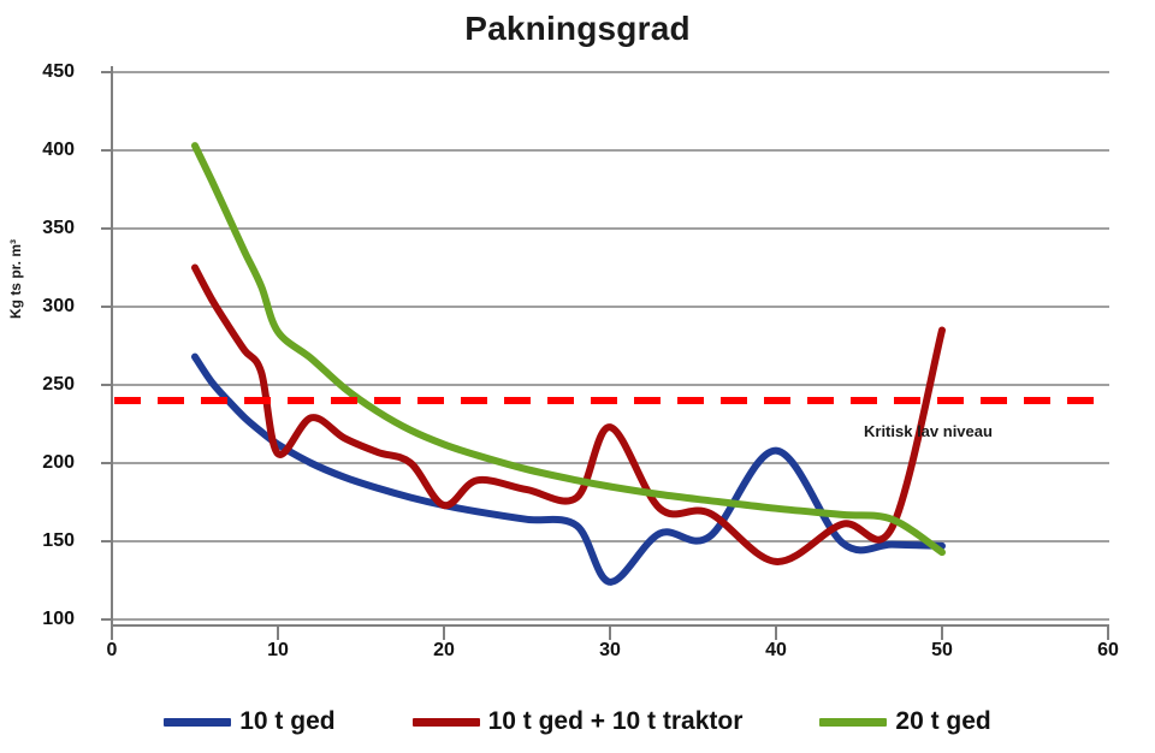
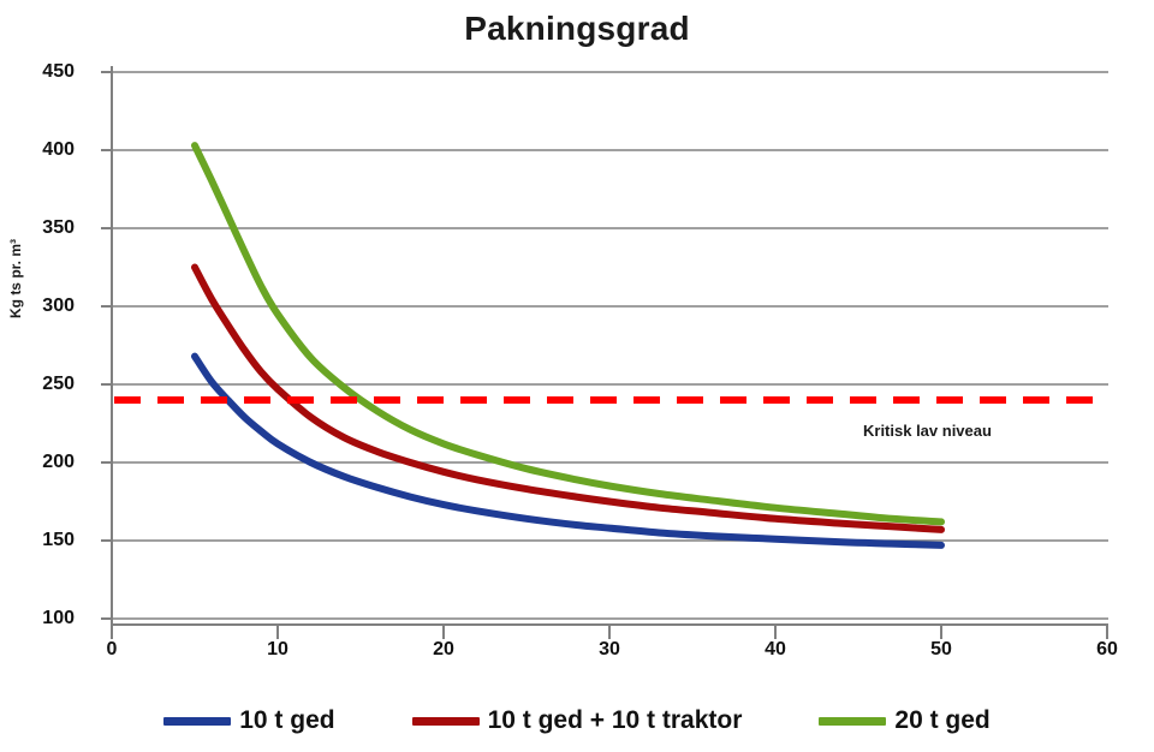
10 t ged + 10 t traktor/10: 206 -> 247
20 t ged/10: 284 -> 295
10 t ged + 10 t traktor/20: 173 -> 194
10 t ged/30: 124 -> 158
10 t ged + 10 t traktor/30: 223 -> 175
10 t ged/40: 208 -> 151
10 t ged + 10 t traktor/40: 137 -> 164
10 t ged + 10 t traktor/50: 285 -> 157
20 t ged/50: 143 -> 162
